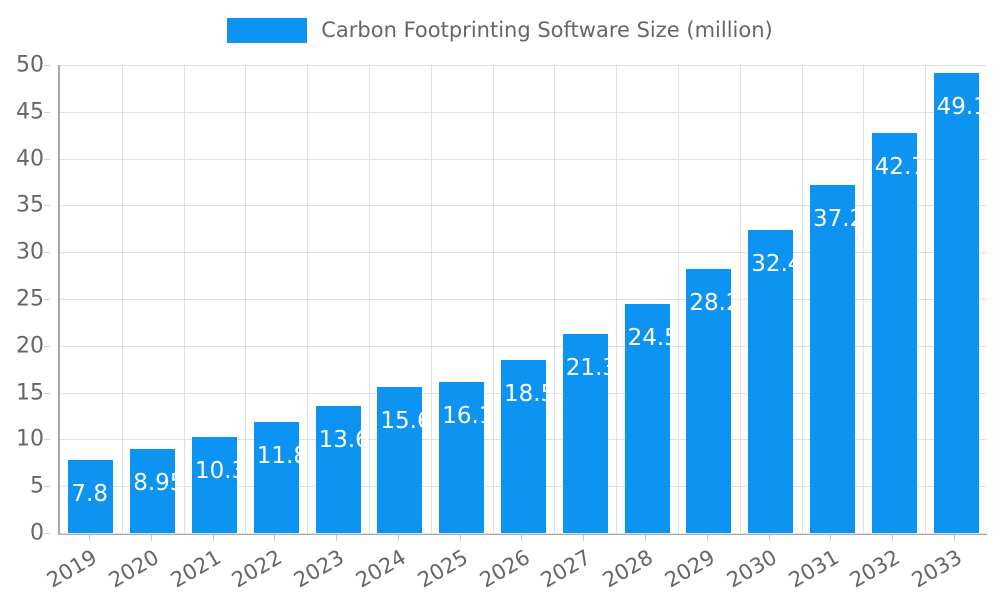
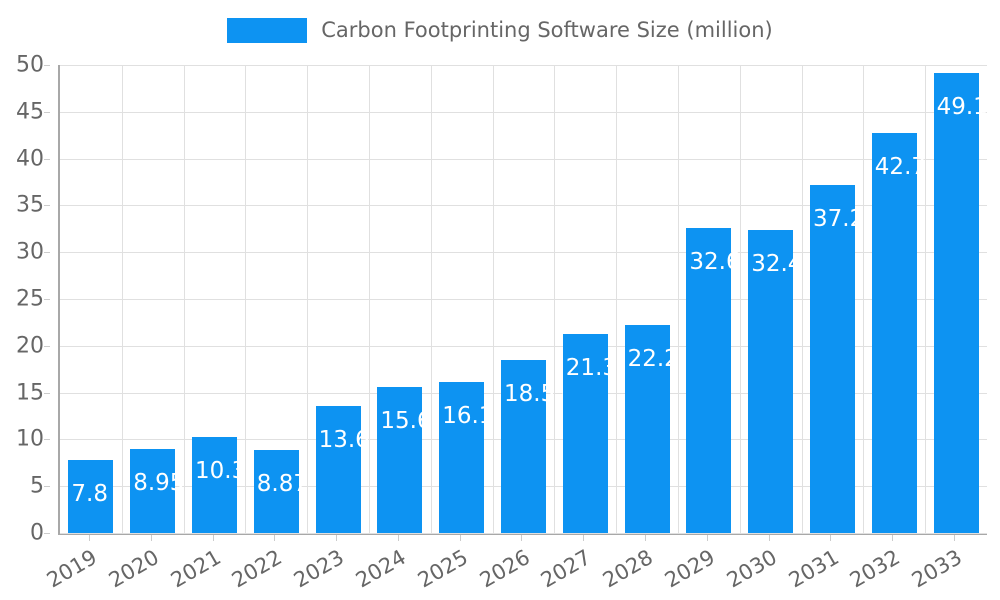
2022: 11.85 -> 8.87
2028: 24.5 -> 22.2
2029: 28.2 -> 32.6
